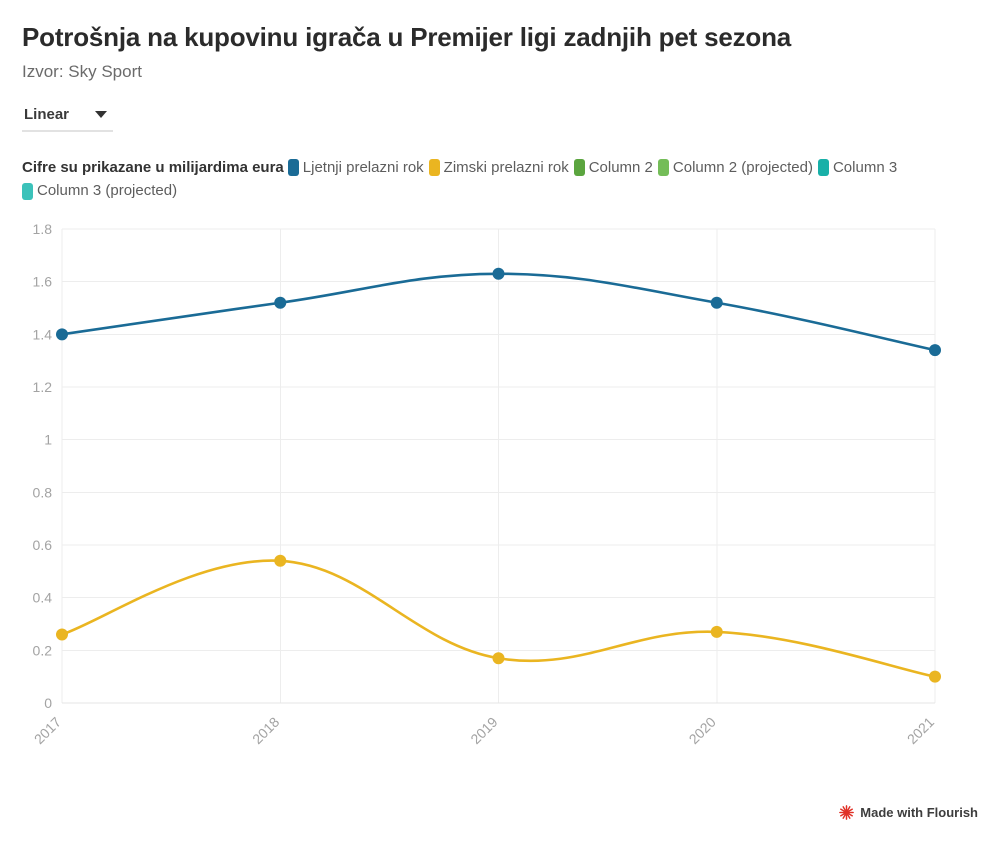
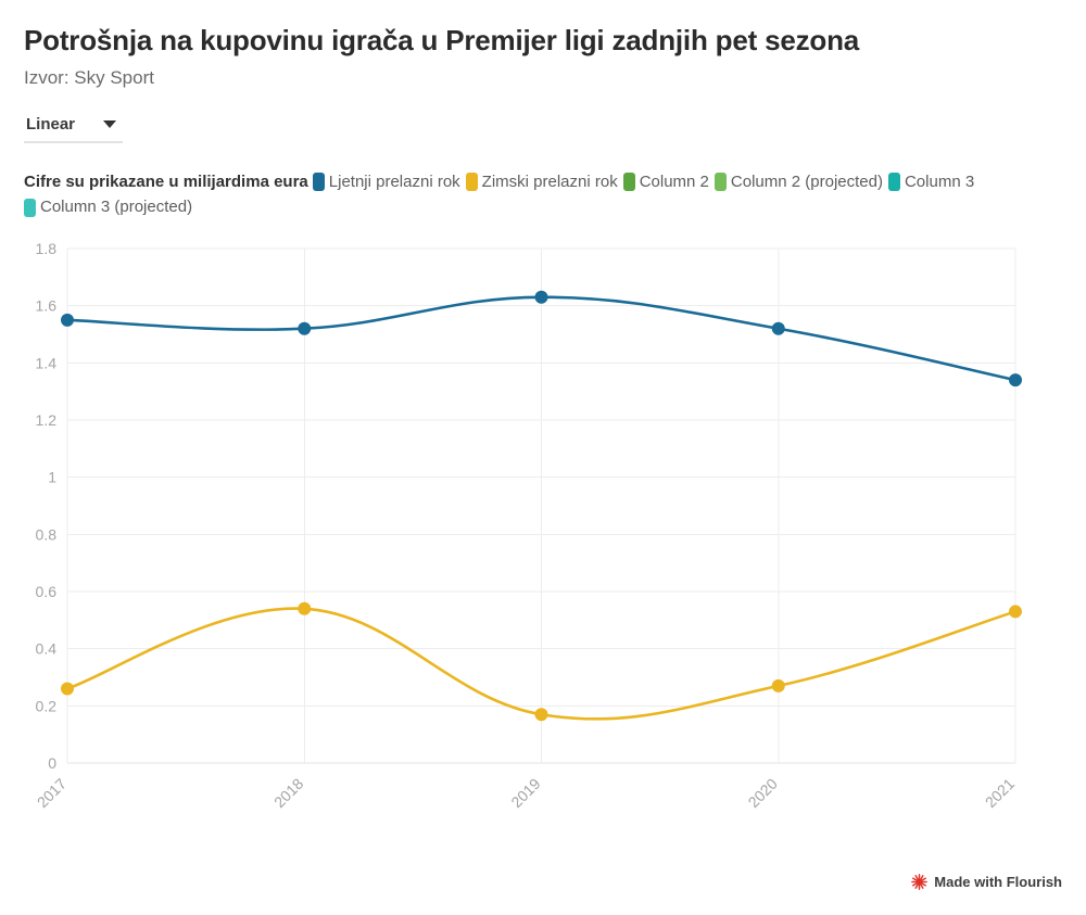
Ljetnji prelazni rok/2017: 1.40 -> 1.55
Zimski prelazni rok/2021: 0.10 -> 0.53
